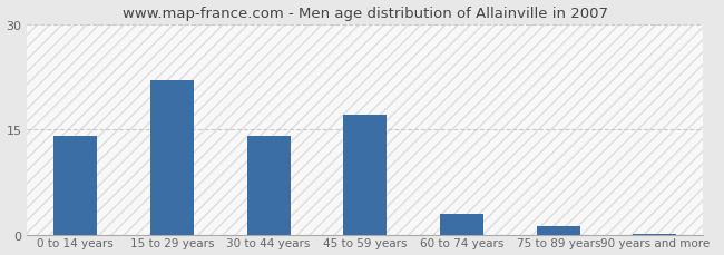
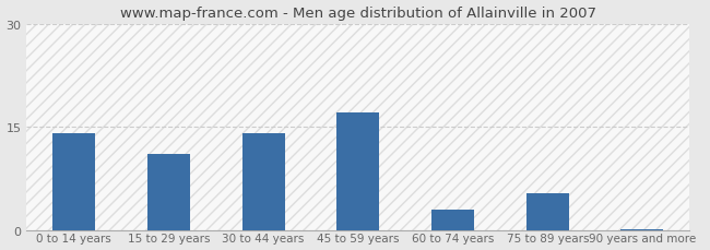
15 to 29 years: 22.0 -> 11.0
75 to 89 years: 1.2 -> 5.4
